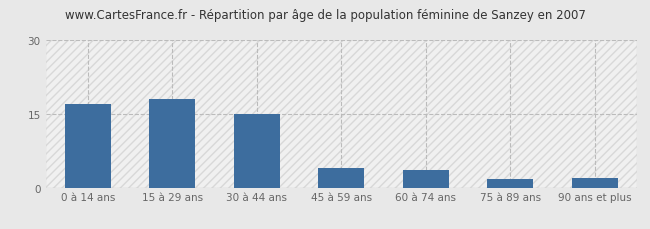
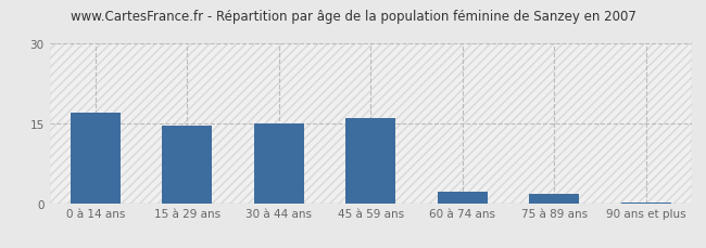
15 à 29 ans: 18.0 -> 14.5
45 à 59 ans: 4.0 -> 16.0
60 à 74 ans: 3.5 -> 2.2
90 ans et plus: 2.0 -> 0.1
